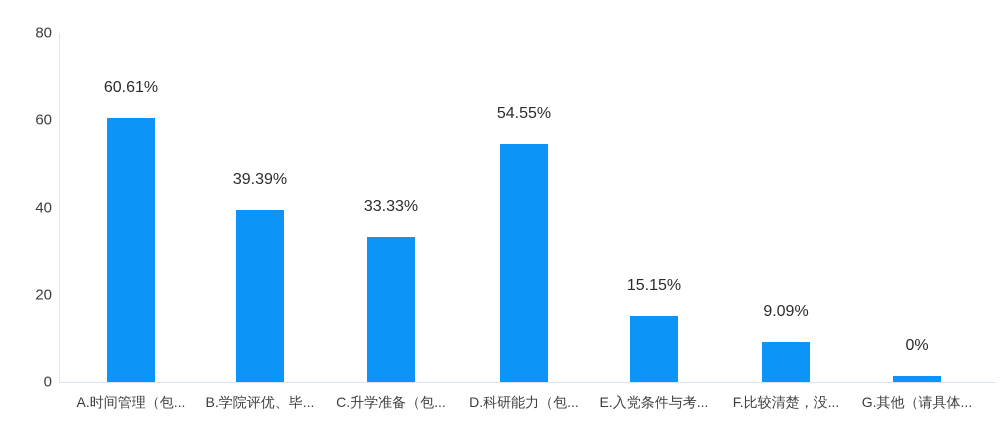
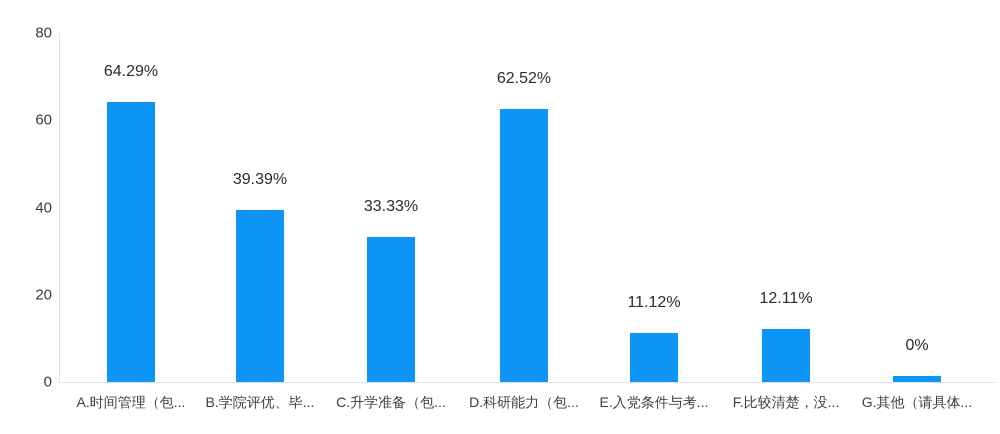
A.时间管理（包...: 60.61% -> 64.29%
D.科研能力（包...: 54.55% -> 62.52%
E.入党条件与考...: 15.15% -> 11.12%
F.比较清楚，没...: 9.09% -> 12.11%
